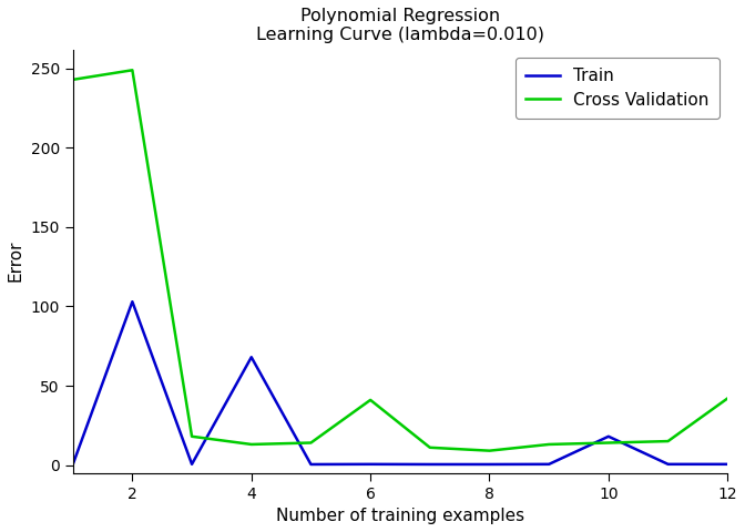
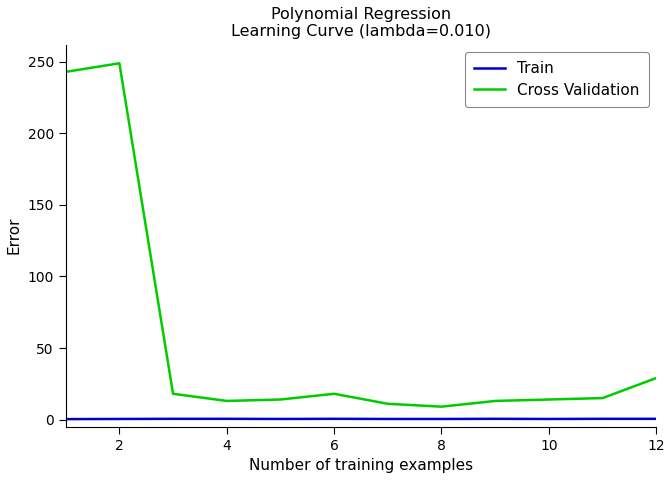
Train/2: 103 -> 0
Train/4: 68 -> 0
Cross Validation/6: 41 -> 18
Train/10: 18 -> 0
Cross Validation/12: 42 -> 29
